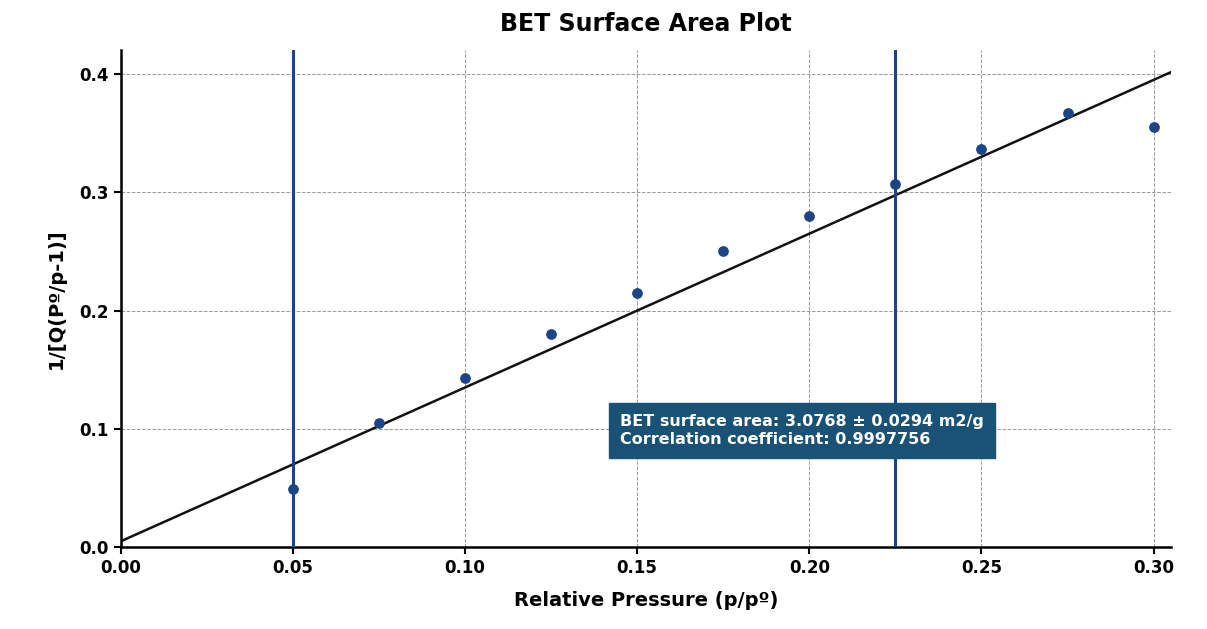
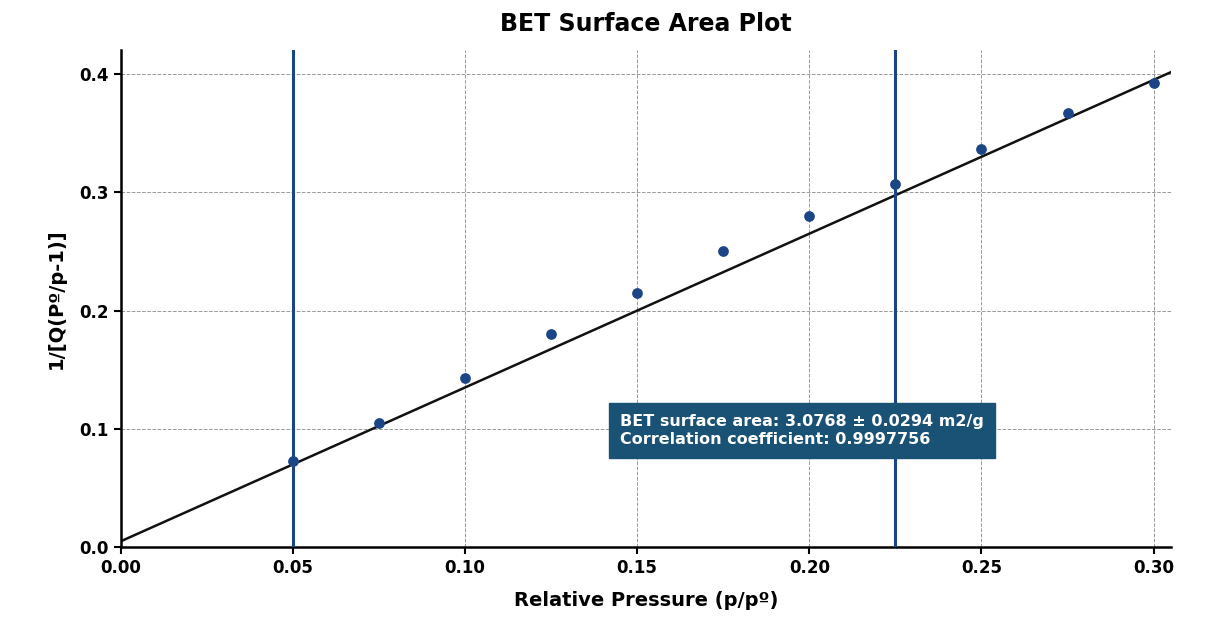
0.05: 0.049 -> 0.073
0.30: 0.355 -> 0.392
